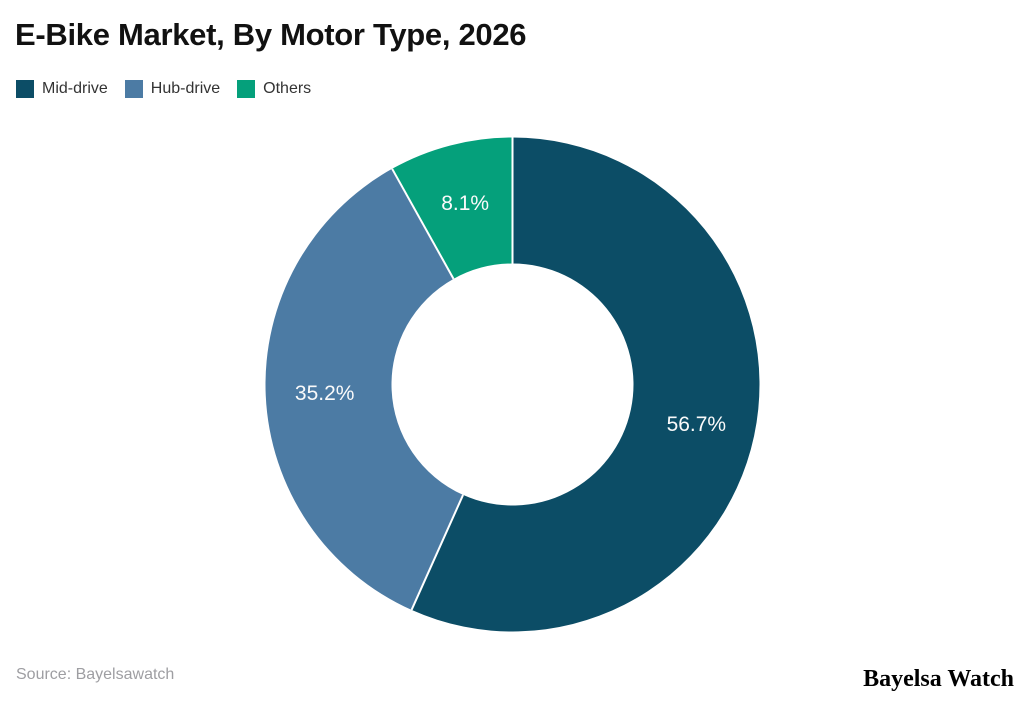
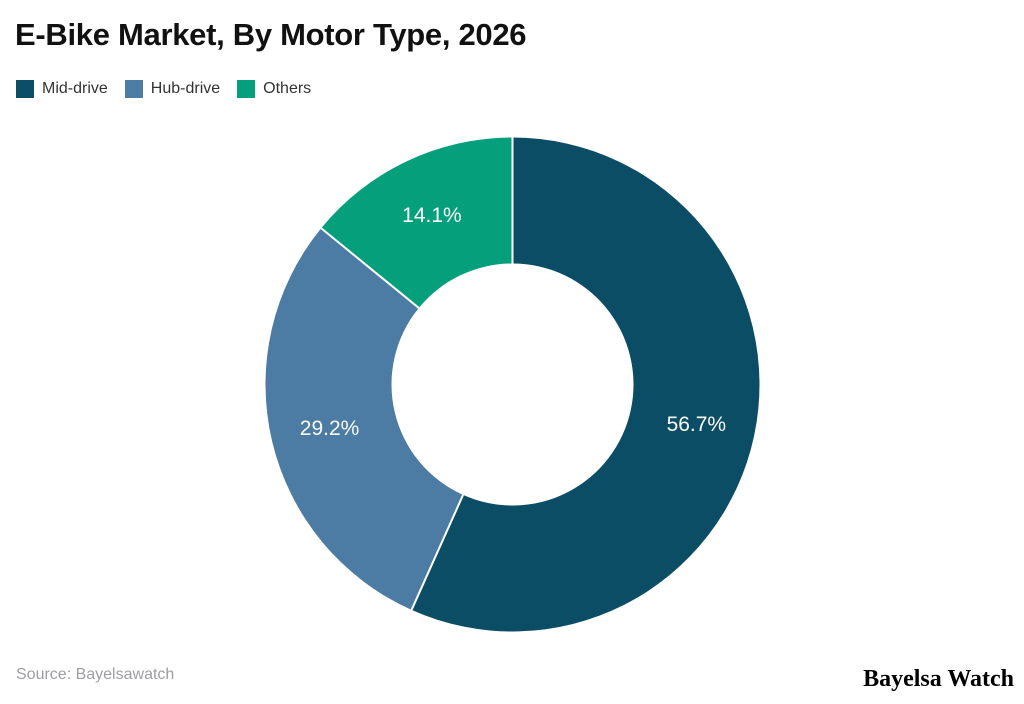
Hub-drive: 35.2% -> 29.2%
Others: 8.1% -> 14.1%
